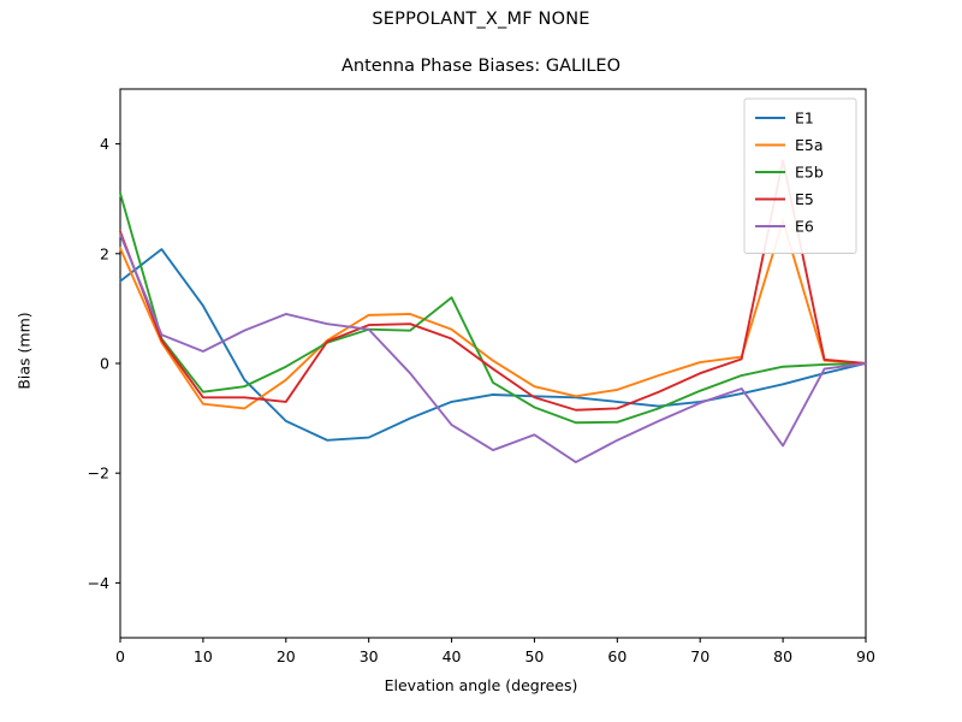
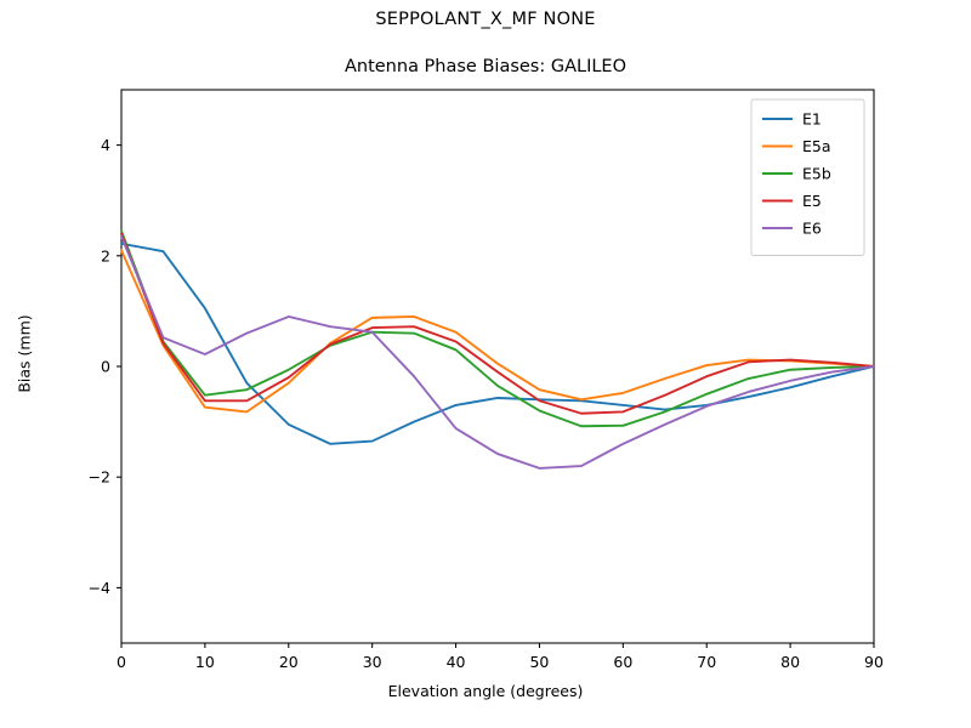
E1/0: 1.5 -> 2.2
E5b/0: 3.1 -> 2.5
E5/20: -0.7 -> -0.2
E5b/40: 1.2 -> 0.3
E6/50: -1.3 -> -1.8
E5a/80: 2.6 -> 0.1
E5/80: 3.7 -> 0.1
E6/80: -1.5 -> -0.3
